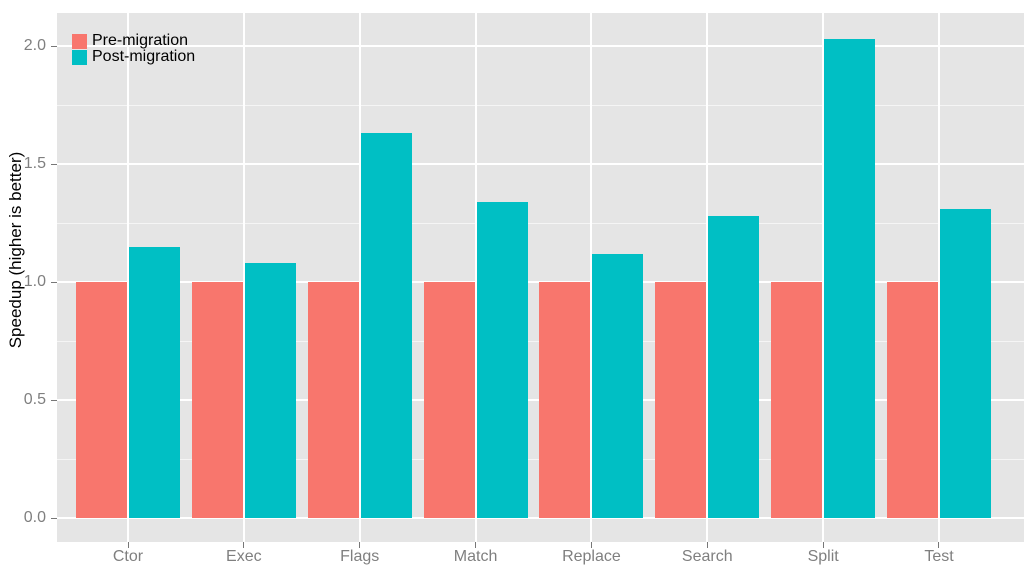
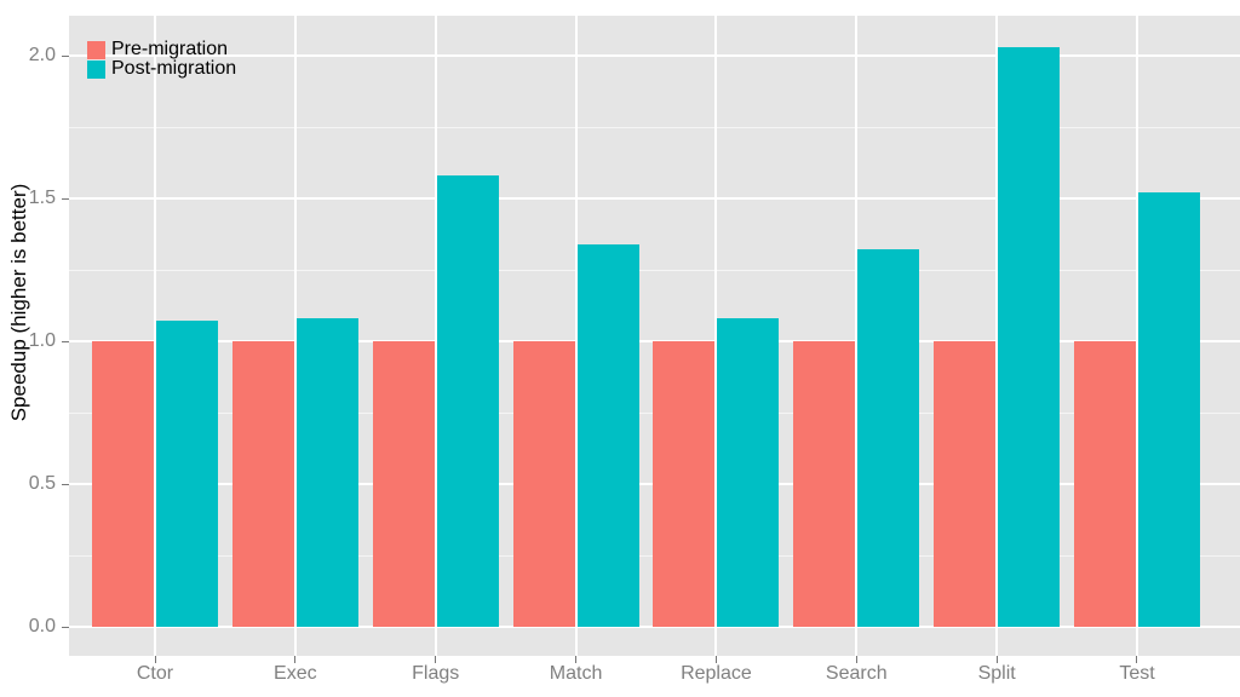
Post-migration/Ctor: 1.15 -> 1.07
Post-migration/Flags: 1.63 -> 1.58
Post-migration/Replace: 1.12 -> 1.08
Post-migration/Search: 1.28 -> 1.32
Post-migration/Test: 1.31 -> 1.52
